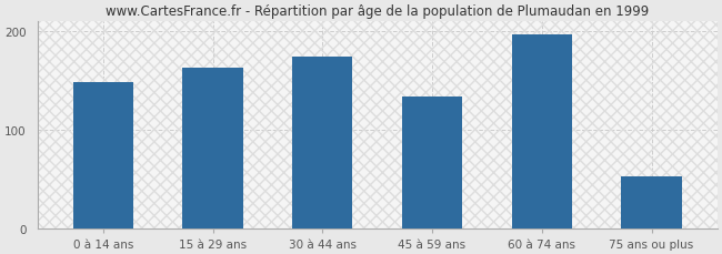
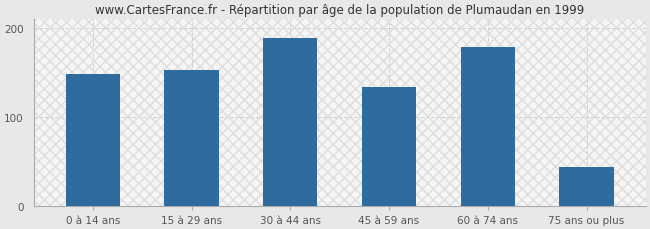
15 à 29 ans: 162 -> 152
30 à 44 ans: 174 -> 188
60 à 74 ans: 196 -> 178
75 ans ou plus: 52 -> 43
